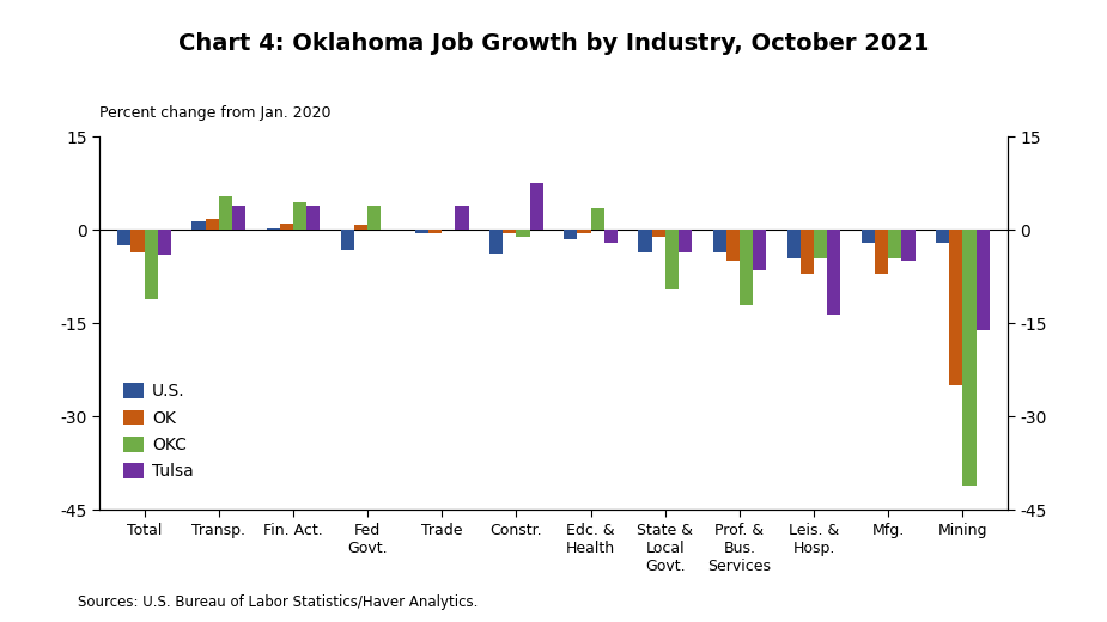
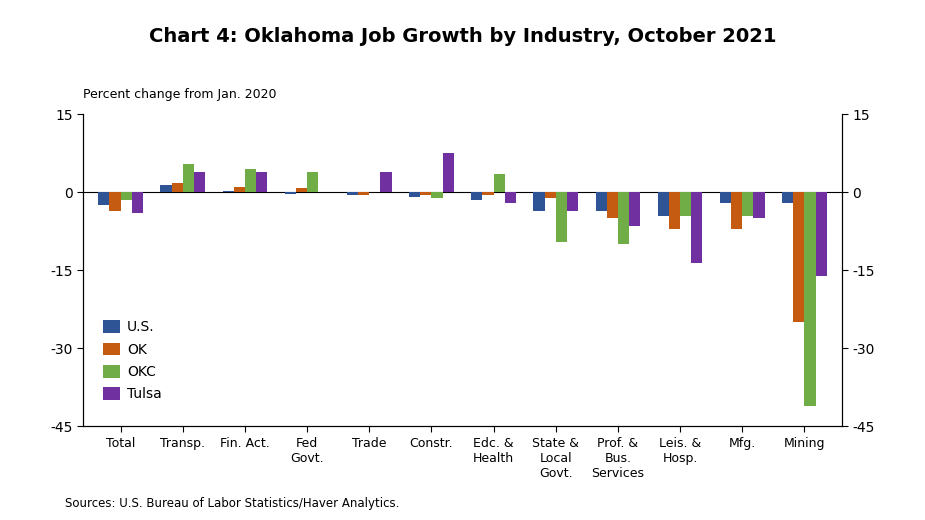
OKC/Total: -11.0 -> -1.5
U.S./Fed Govt.: -3.2 -> -0.3
U.S./Constr.: -3.8 -> -0.8
OKC/Prof. & Bus. Services: -12.0 -> -10.0
